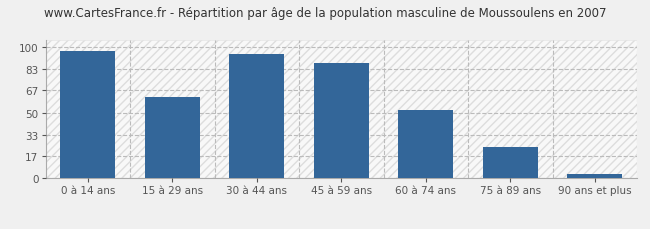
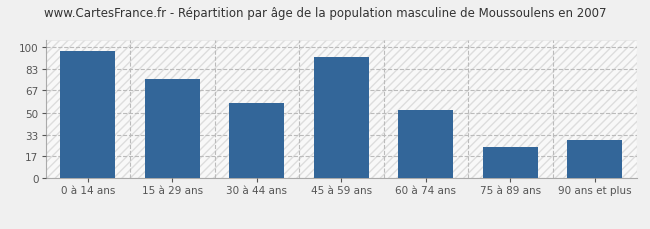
15 à 29 ans: 62 -> 76
30 à 44 ans: 95 -> 57
45 à 59 ans: 88 -> 92
90 ans et plus: 3 -> 29
